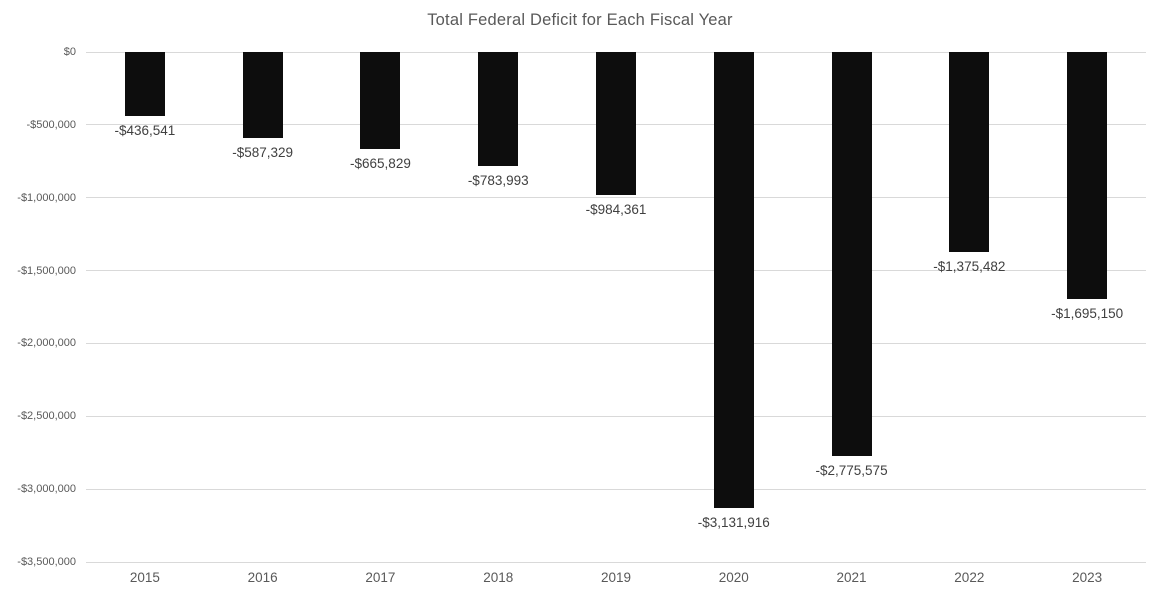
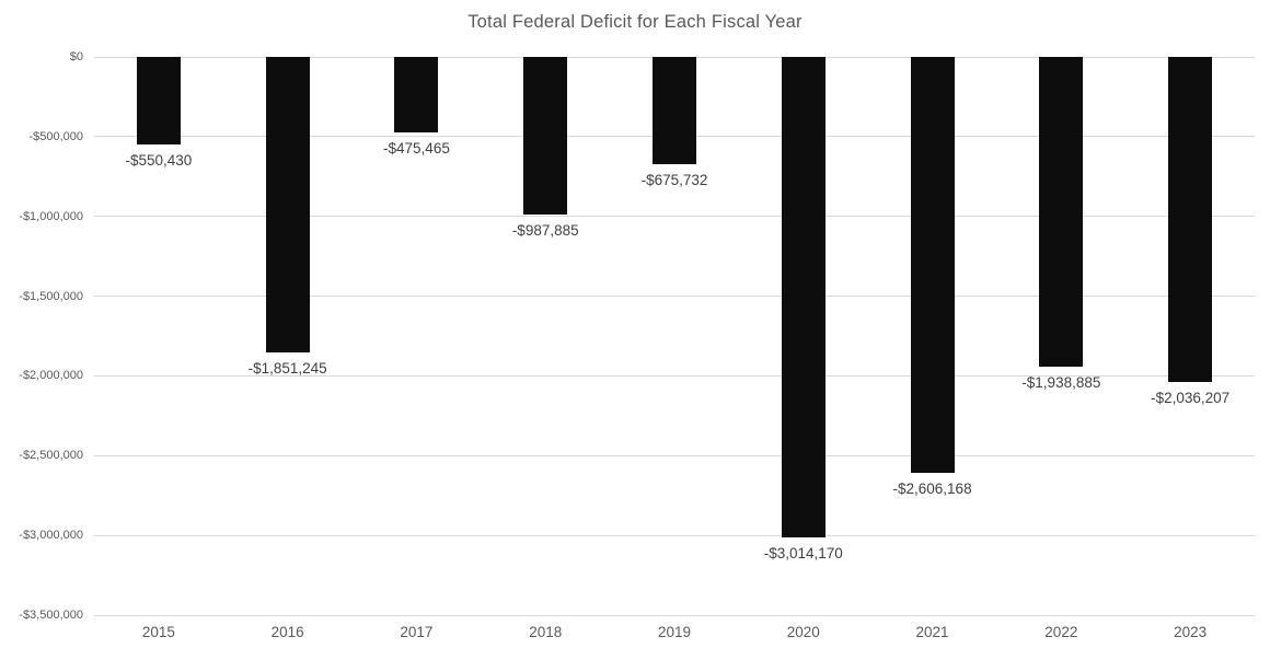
2015: -$436,541 -> -$550,430
2016: -$587,329 -> -$1,851,245
2017: -$665,829 -> -$475,465
2018: -$783,993 -> -$987,885
2019: -$984,361 -> -$675,732
2020: -$3,131,916 -> -$3,014,170
2021: -$2,775,575 -> -$2,606,168
2022: -$1,375,482 -> -$1,938,885
2023: -$1,695,150 -> -$2,036,207
